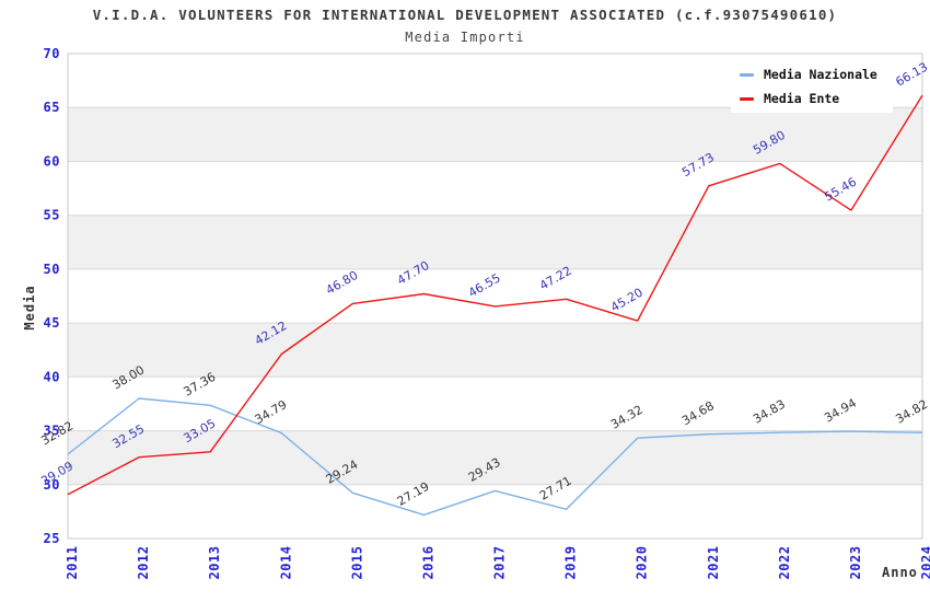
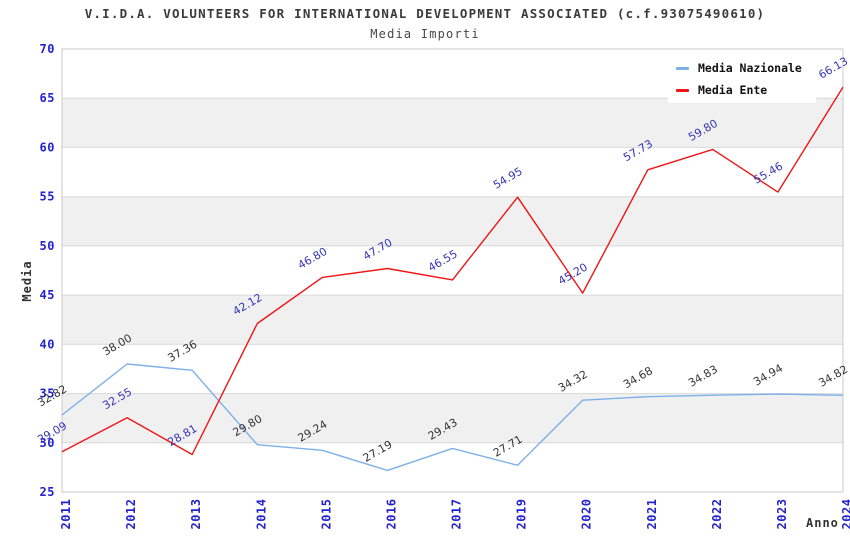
Media Ente/2013: 33.05 -> 28.81
Media Nazionale/2014: 34.79 -> 29.80
Media Ente/2019: 47.22 -> 54.95
